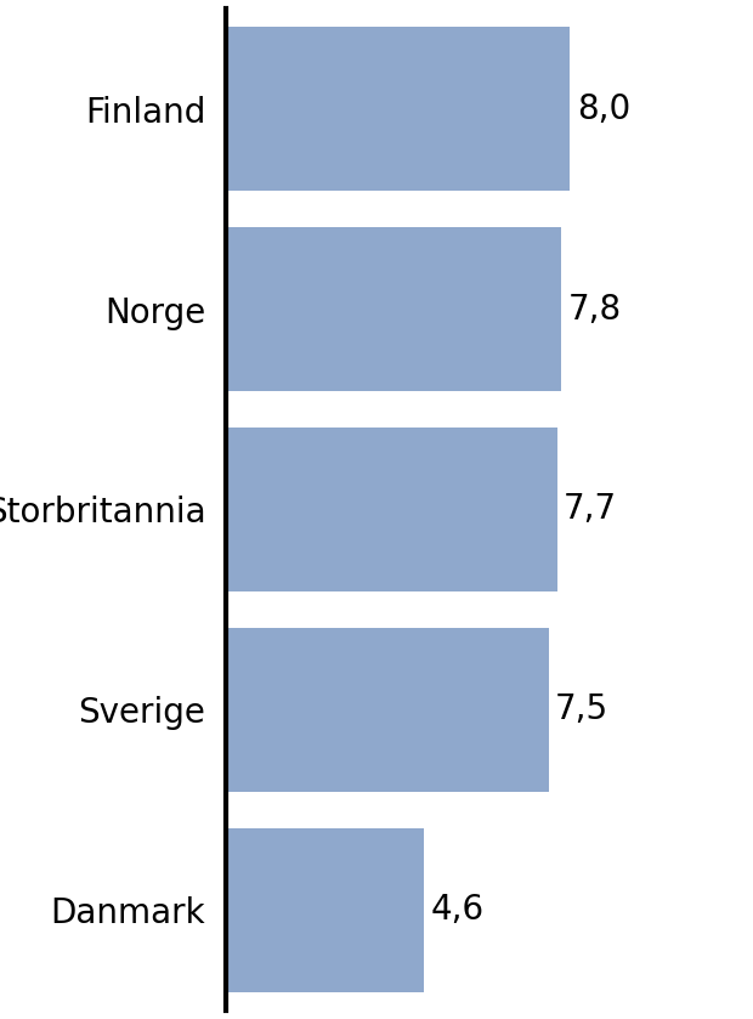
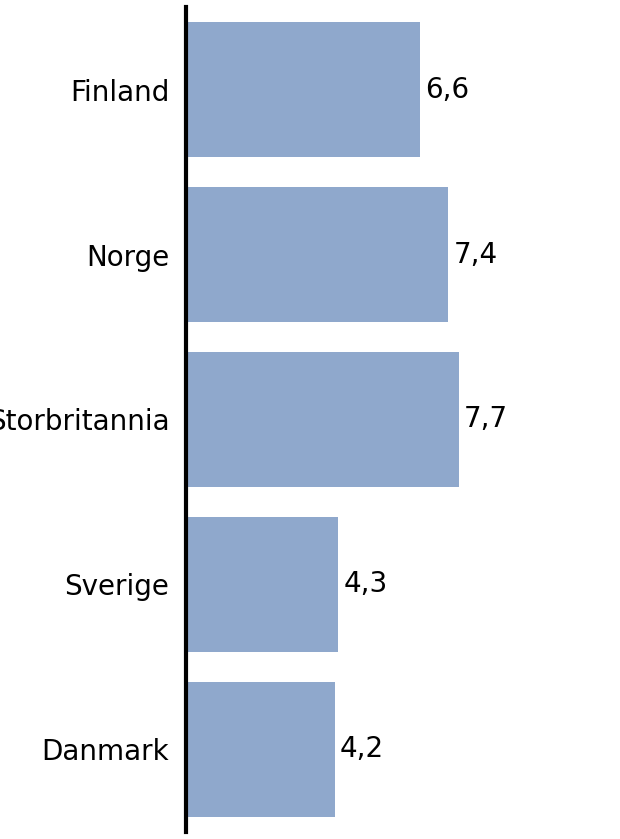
Finland: 8,0 -> 6,6
Norge: 7,8 -> 7,4
Sverige: 7,5 -> 4,3
Danmark: 4,6 -> 4,2
